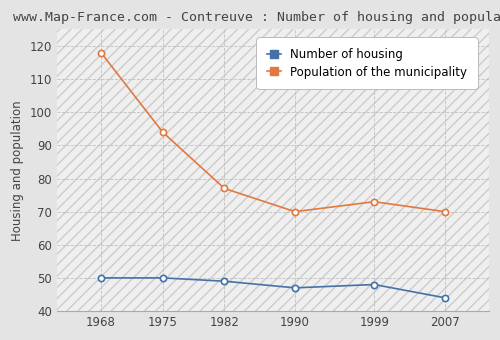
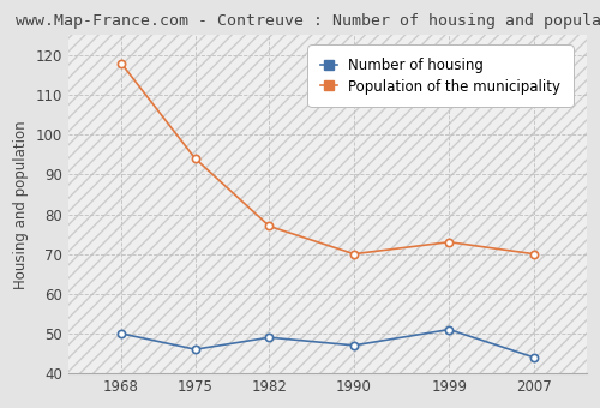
Number of housing/1975: 50 -> 46
Number of housing/1999: 48 -> 51
